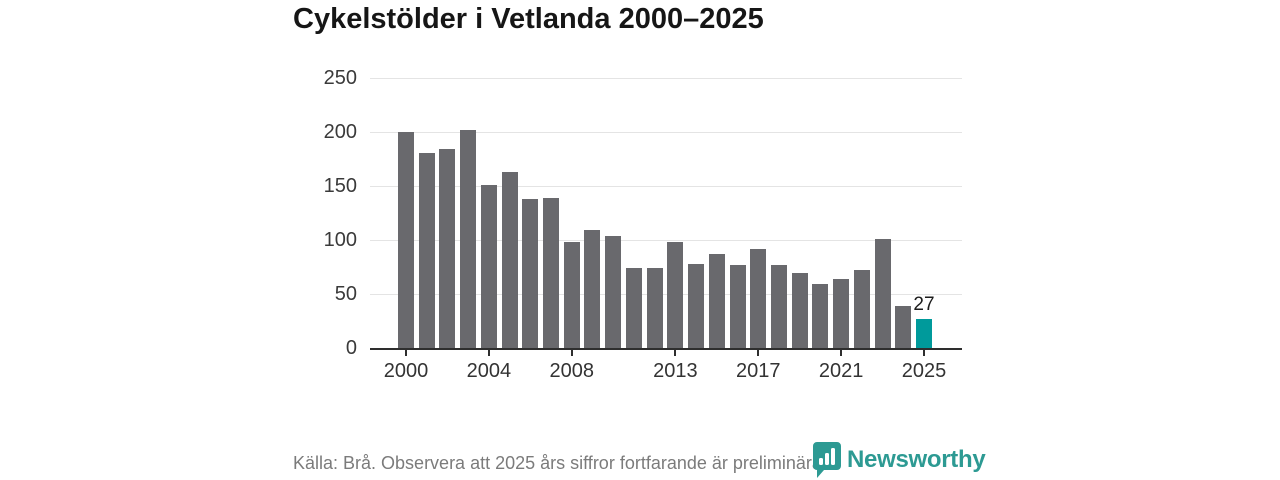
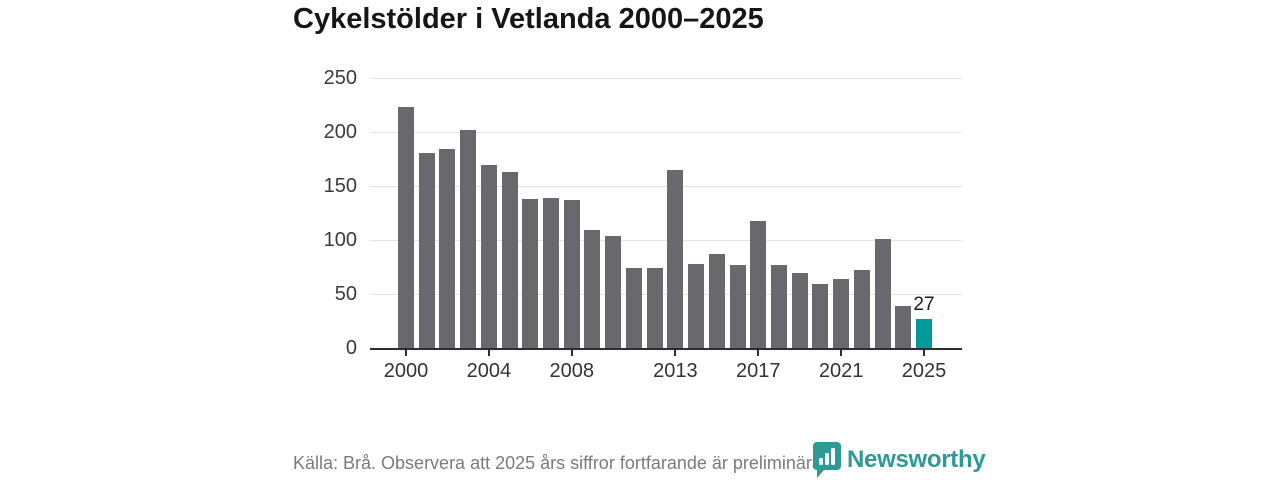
2000: 200 -> 223
2004: 151 -> 169
2008: 98 -> 137
2013: 98 -> 165
2017: 92 -> 118
